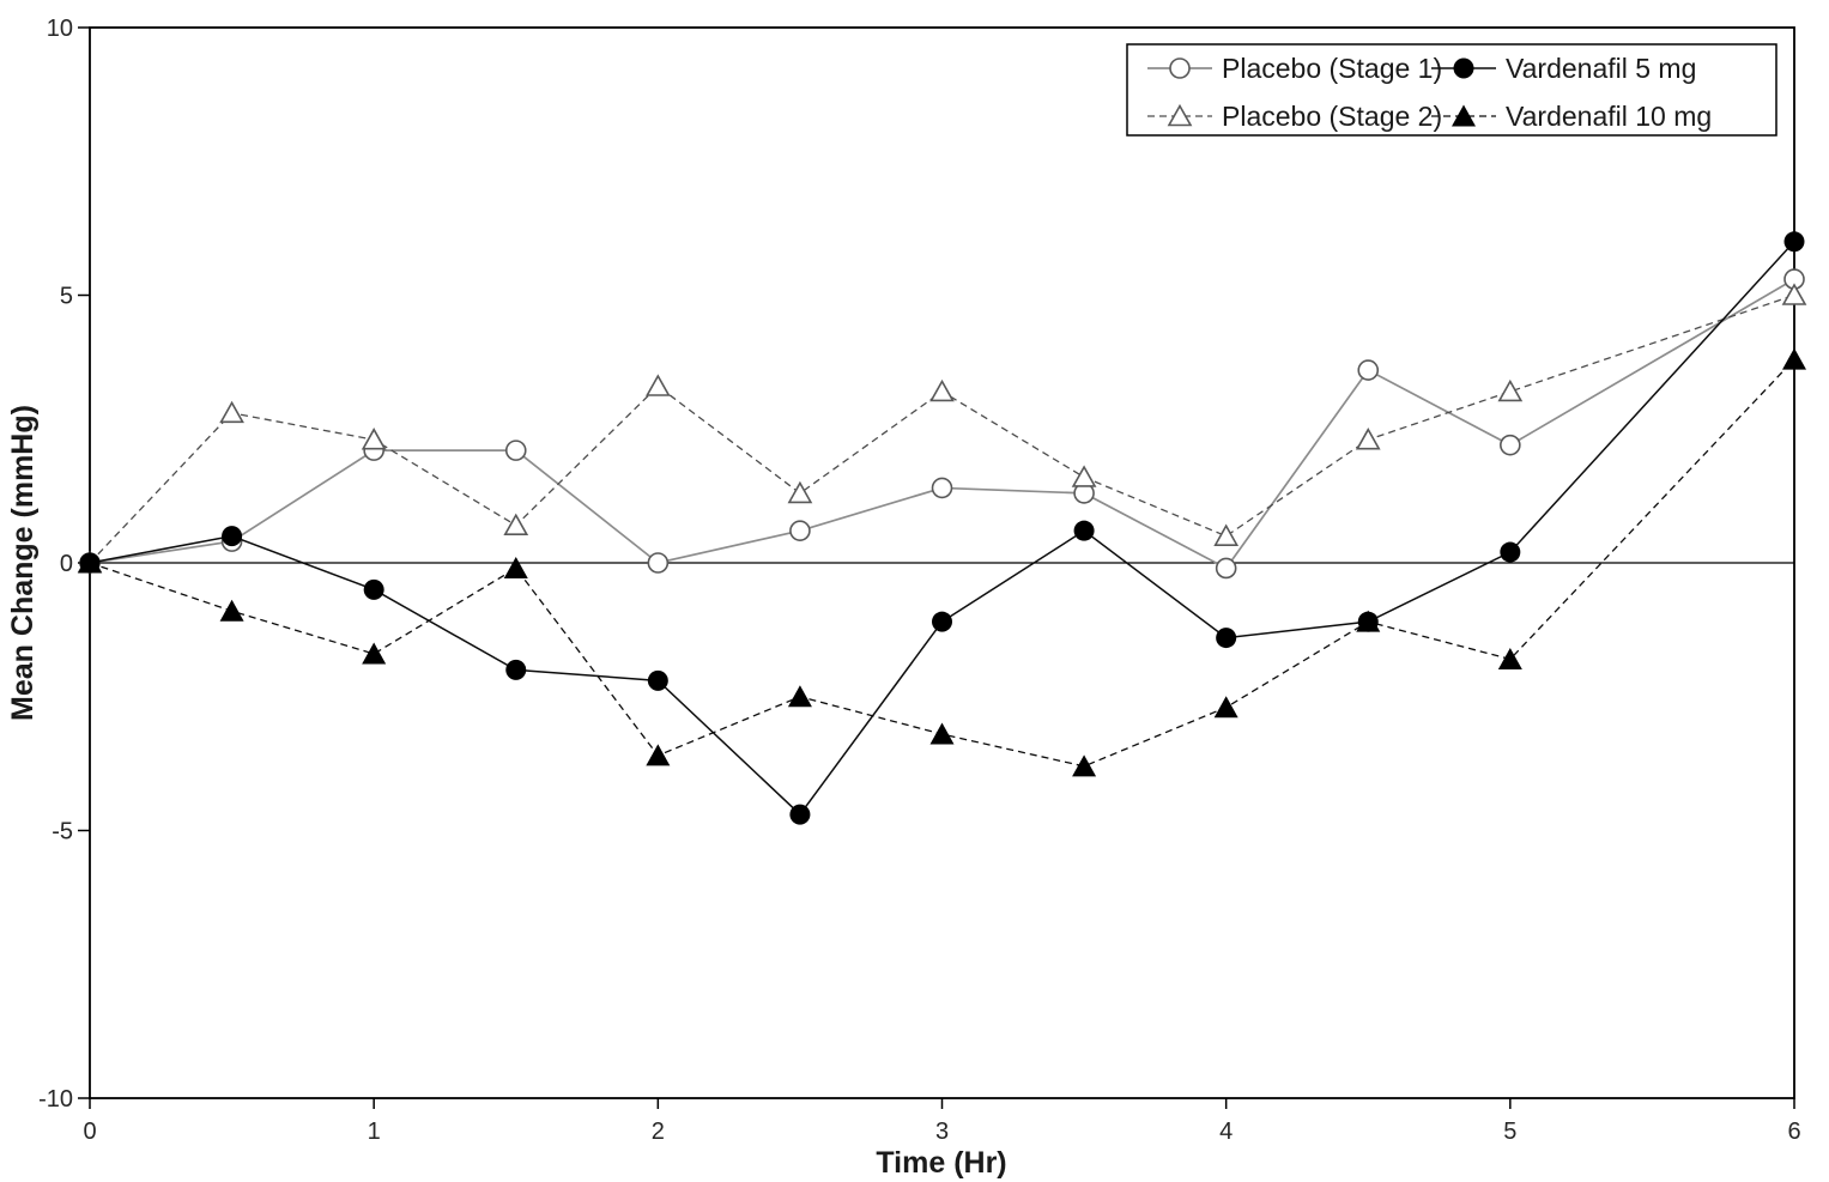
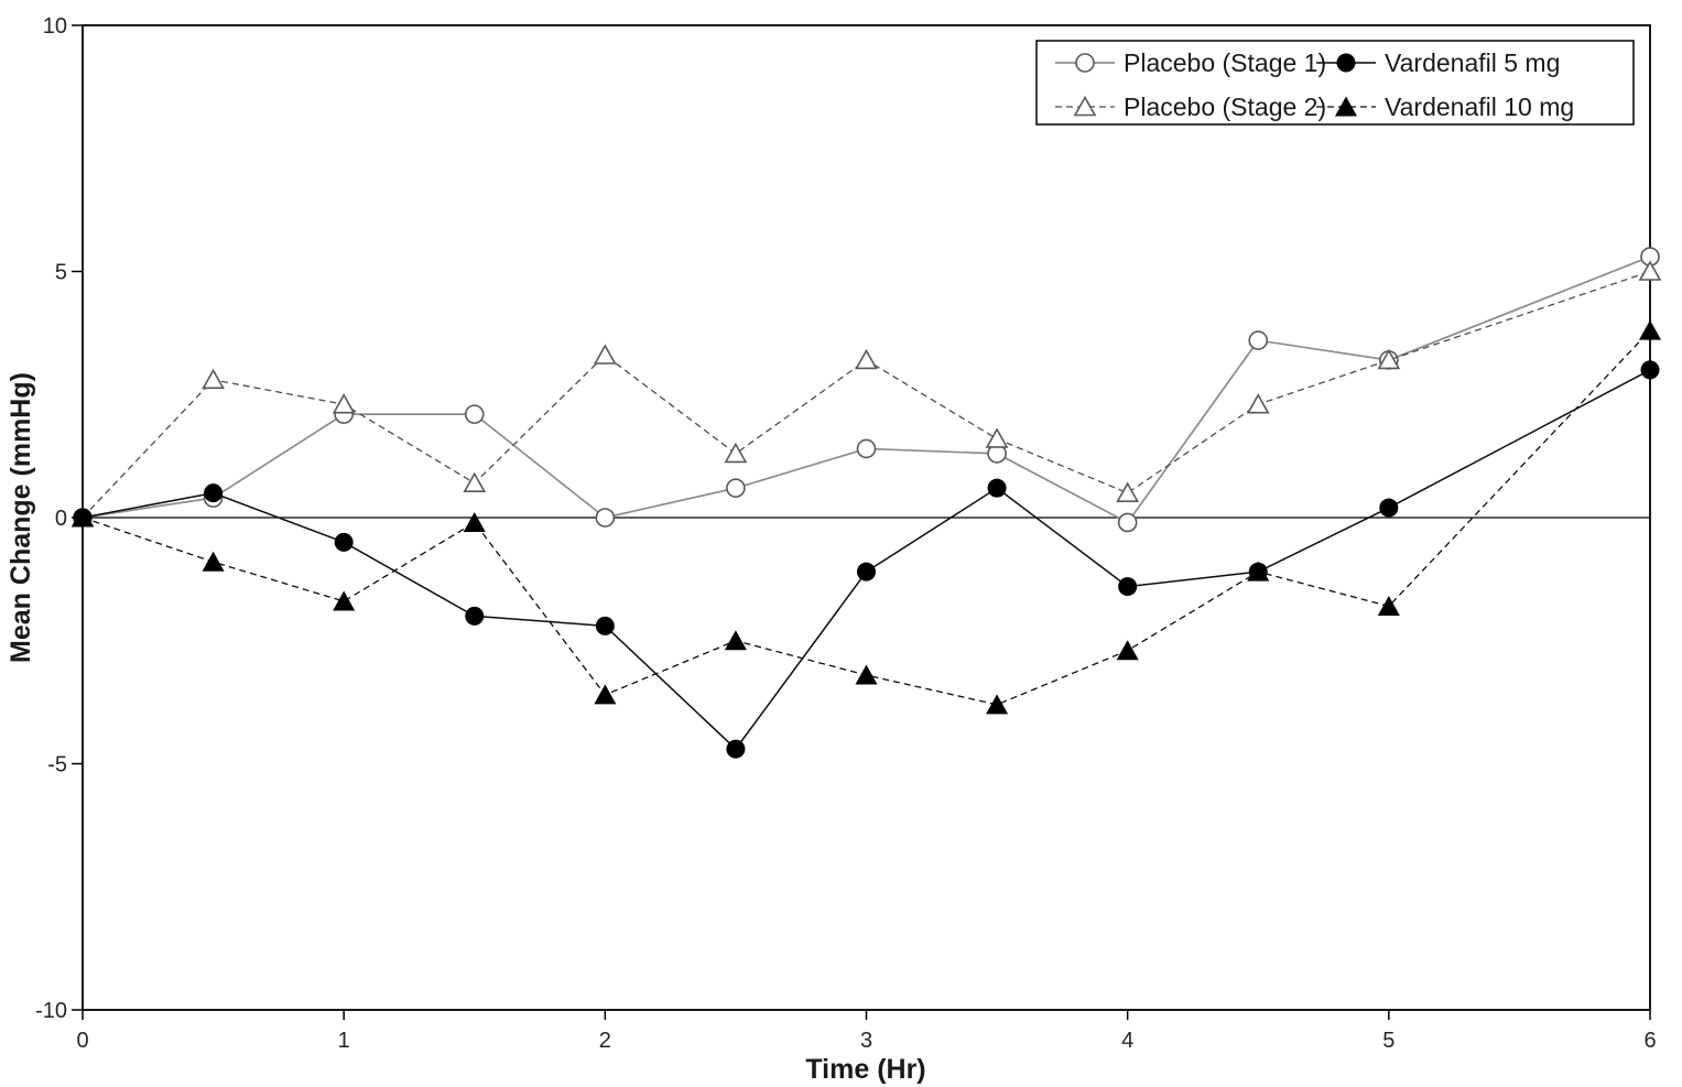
Placebo (Stage 1)/5: 2.2 -> 3.2
Vardenafil 5 mg/6: 6.0 -> 3.0
